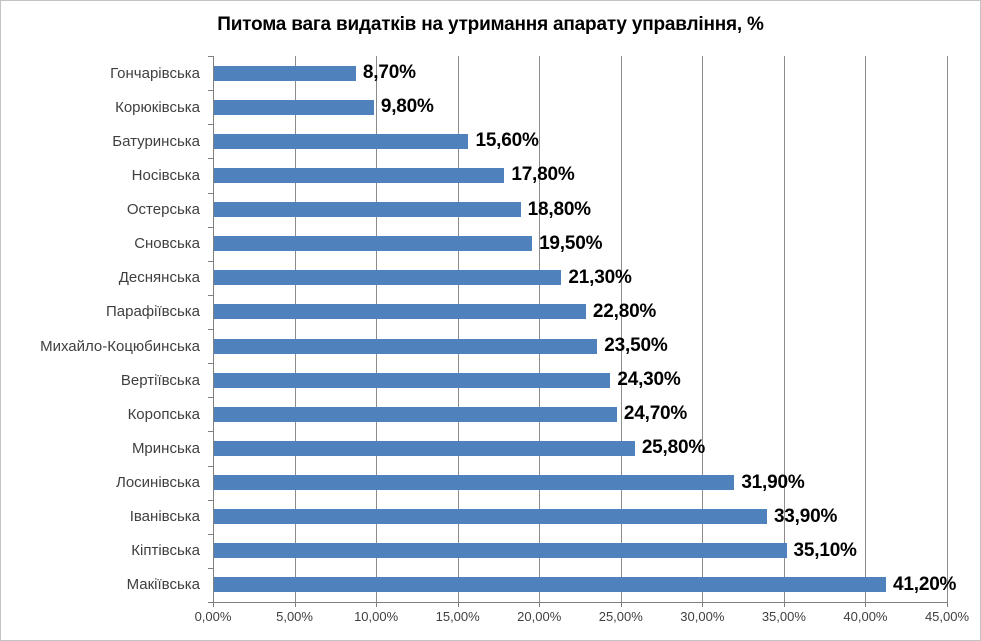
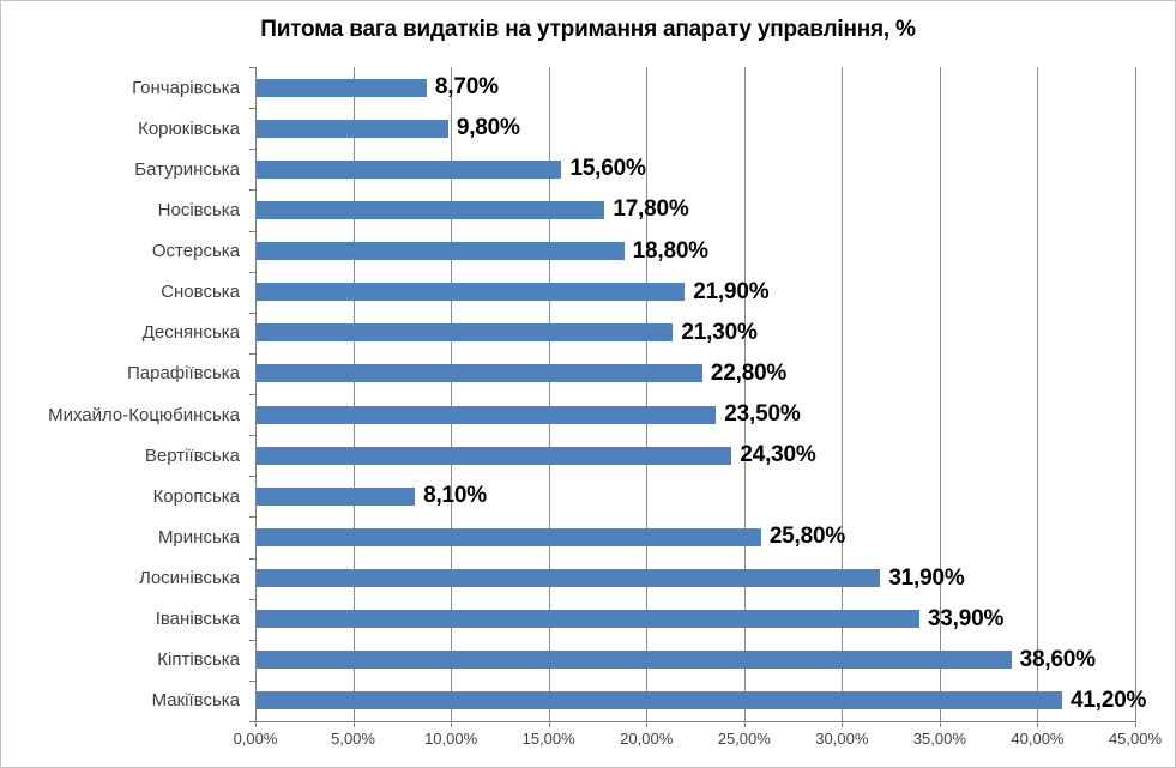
Сновська: 19,50% -> 21,90%
Коропська: 24,70% -> 8,10%
Кіптівська: 35,10% -> 38,60%
